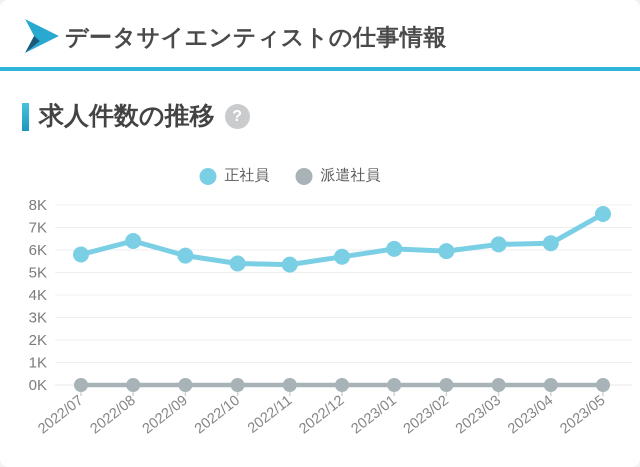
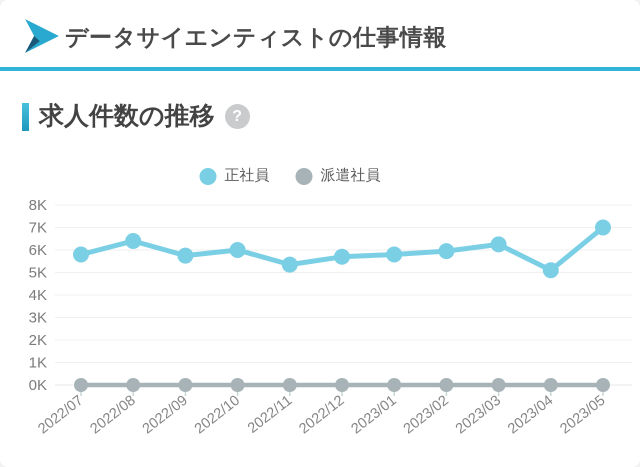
正社員/2022/10: 5.4K -> 6.0K
正社員/2023/01: 6.0K -> 5.8K
正社員/2023/04: 6.3K -> 5.1K
正社員/2023/05: 7.6K -> 7.0K
